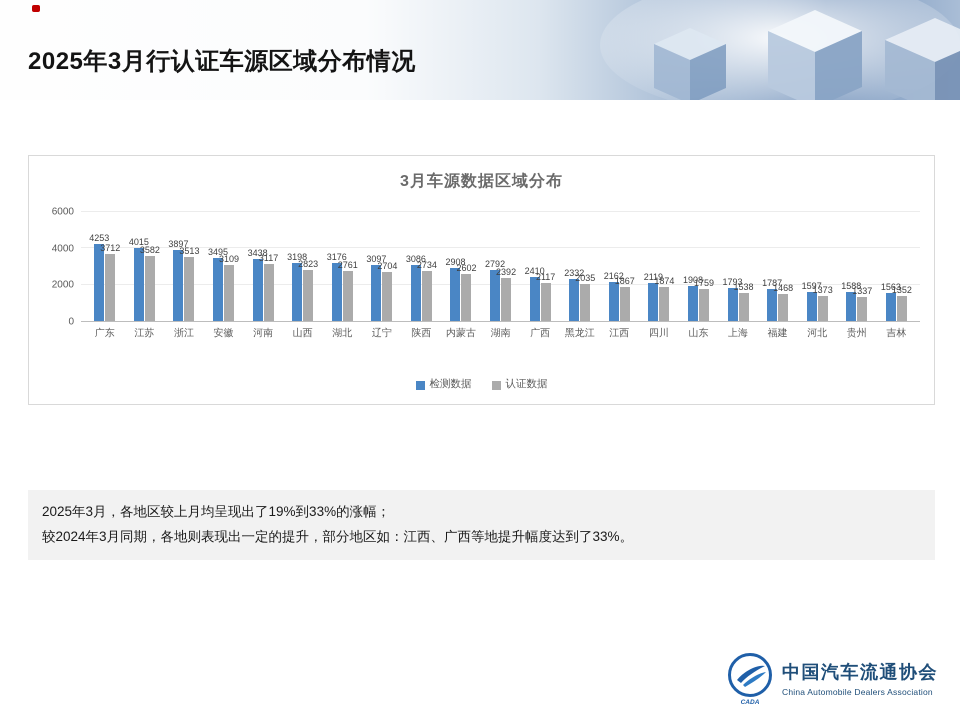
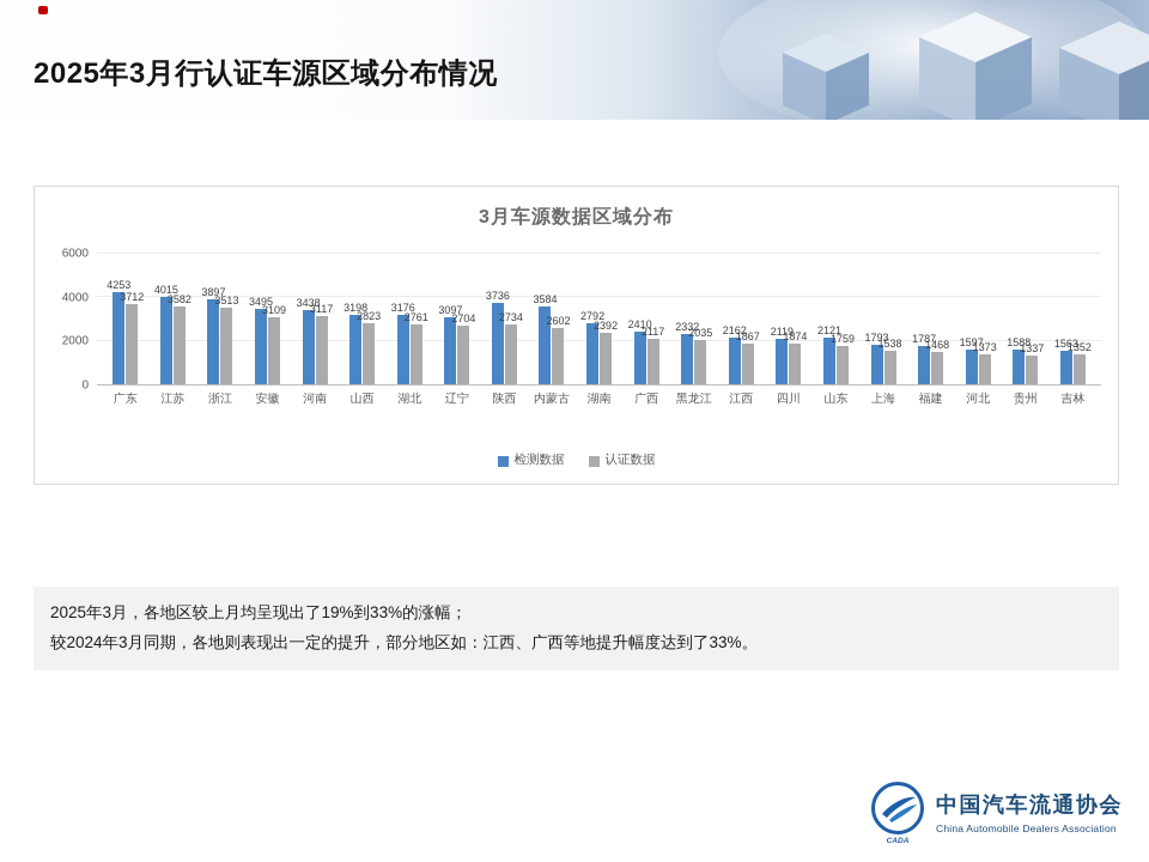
检测数据/陕西: 3086 -> 3736
检测数据/内蒙古: 2908 -> 3584
检测数据/山东: 1908 -> 2121
